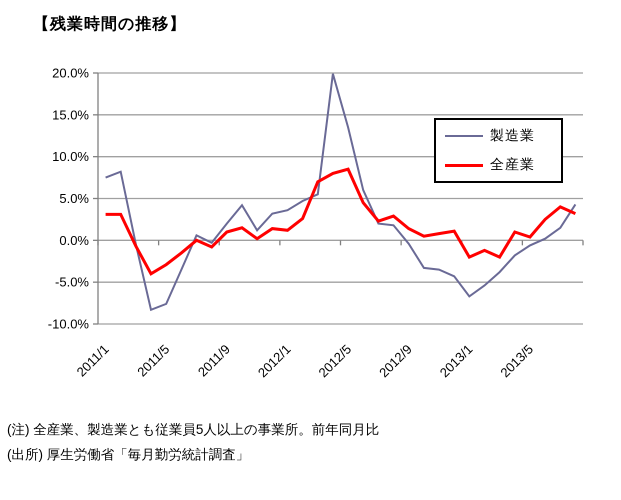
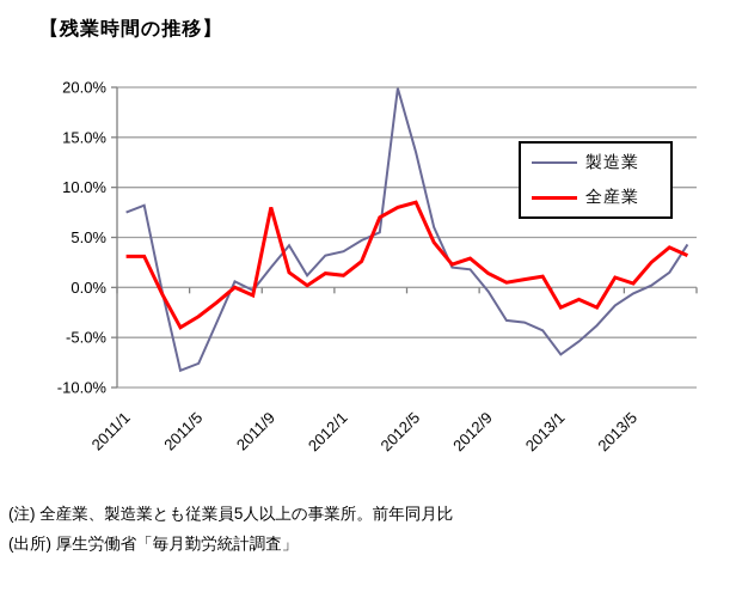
全産業/2011/9: 1% -> 8%
